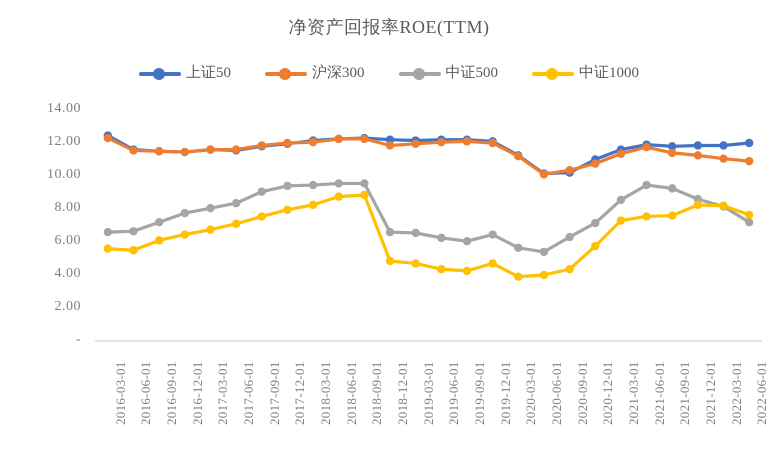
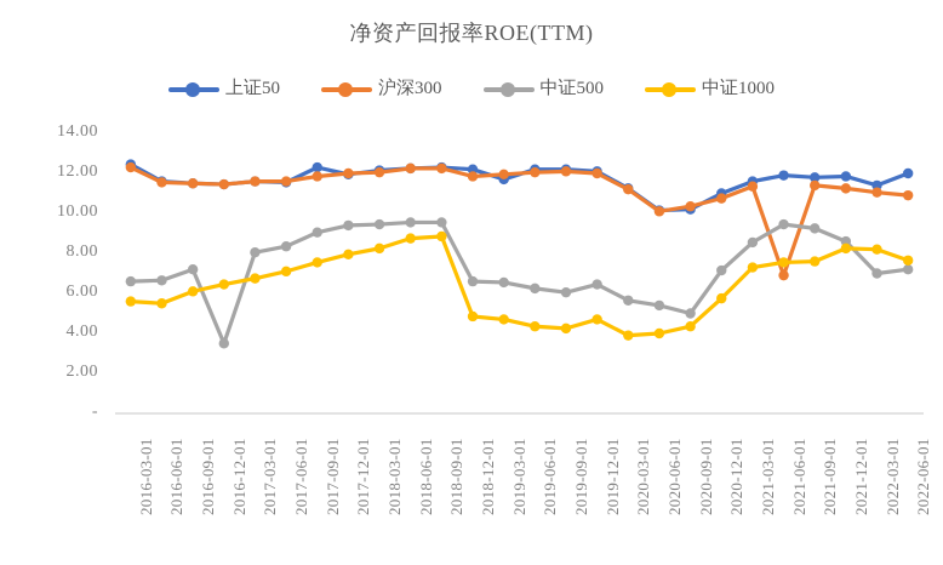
中证500/2016-12-01: 7.8 -> 3.5
上证50/2017-09-01: 11.8 -> 12.3
上证50/2019-03-01: 12.2 -> 11.7
中证500/2020-09-01: 6.3 -> 5.0
沪深300/2021-06-01: 11.8 -> 6.9
上证50/2022-03-01: 11.8 -> 11.4
中证500/2022-03-01: 8.2 -> 7.0
